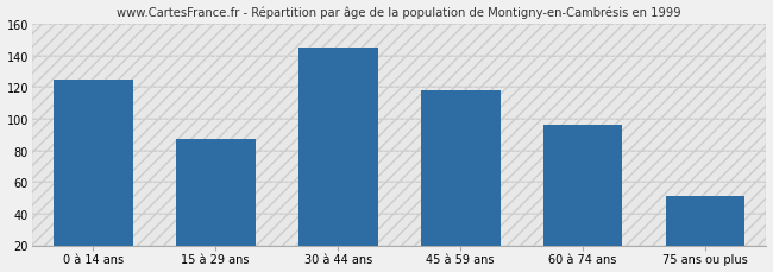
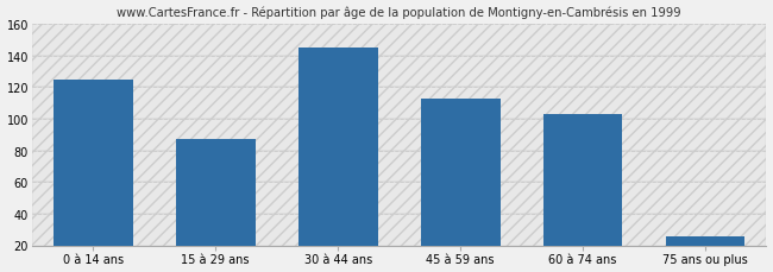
45 à 59 ans: 118 -> 113
60 à 74 ans: 96 -> 103
75 ans ou plus: 51 -> 26
